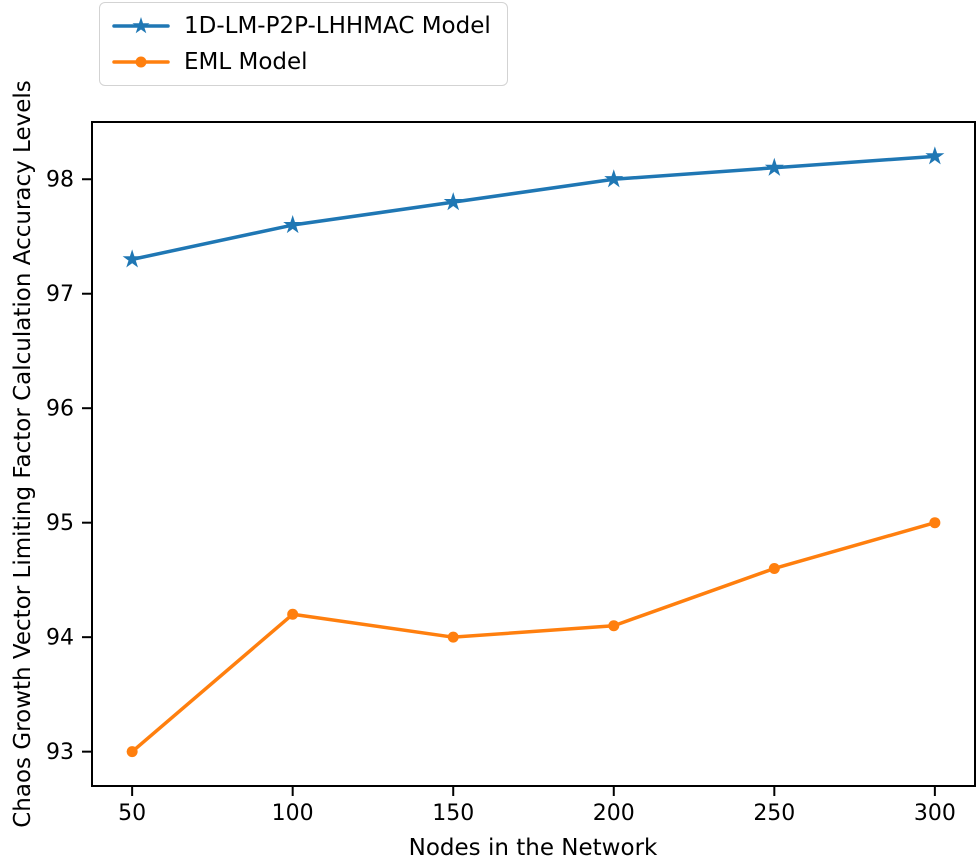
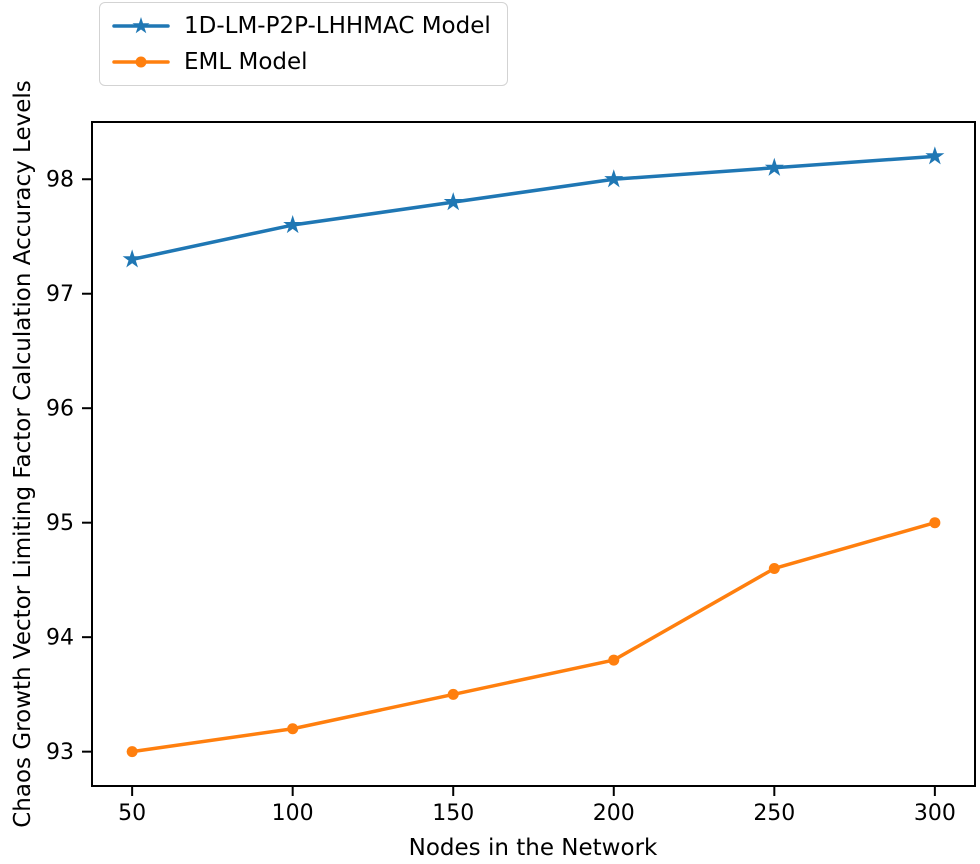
EML Model/100: 94.2 -> 93.2
EML Model/150: 94.0 -> 93.5
EML Model/200: 94.1 -> 93.8
